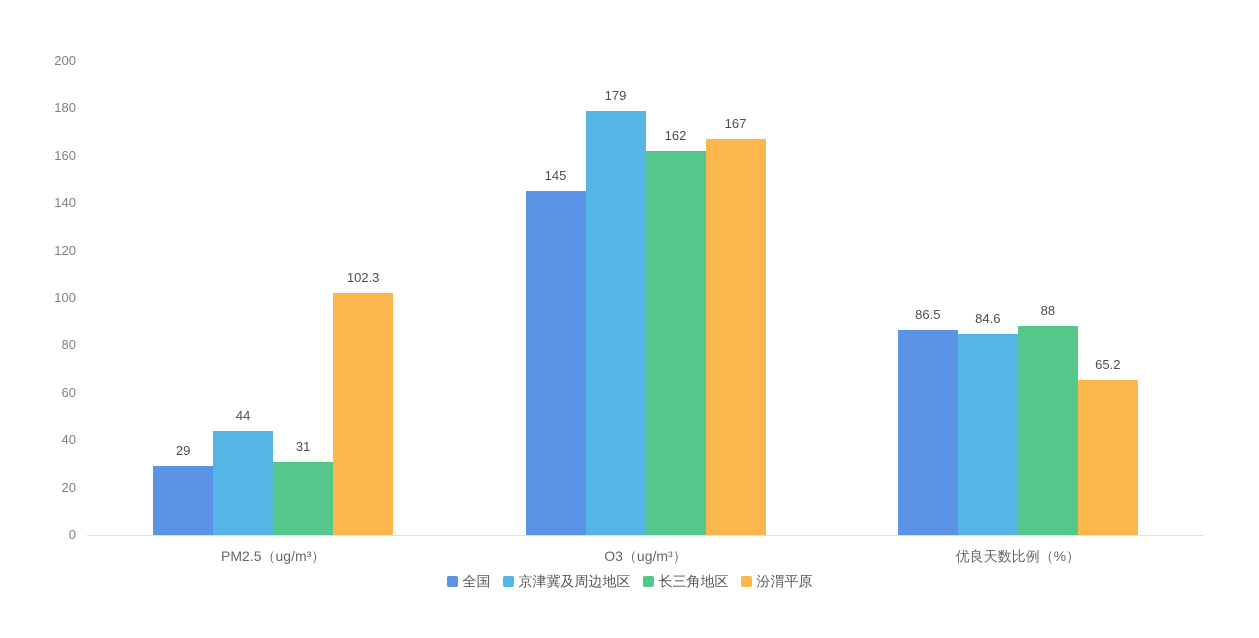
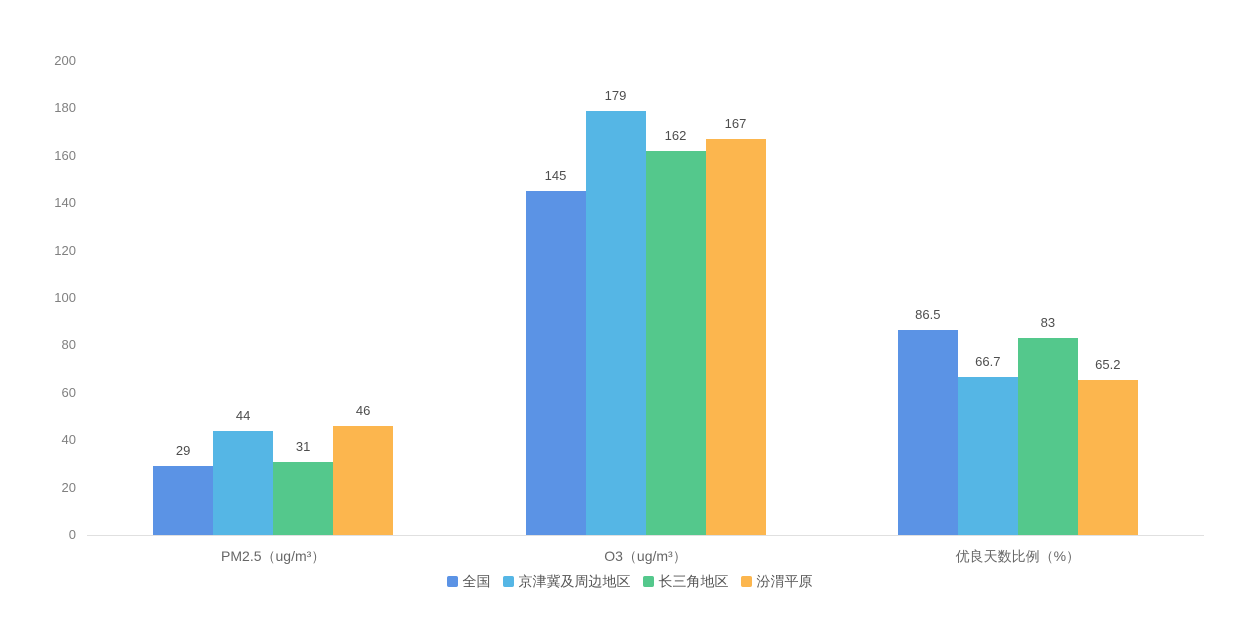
汾渭平原/PM2.5（ug/m³）: 102.3 -> 46
京津冀及周边地区/优良天数比例（%）: 84.6 -> 66.7
长三角地区/优良天数比例（%）: 88 -> 83
